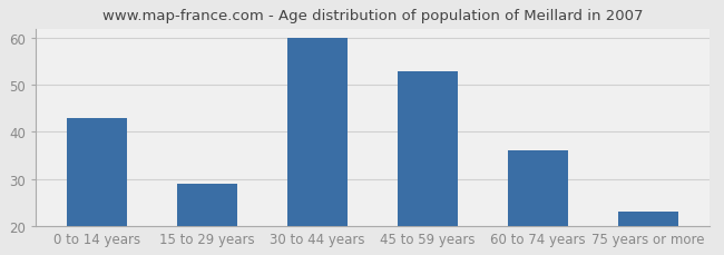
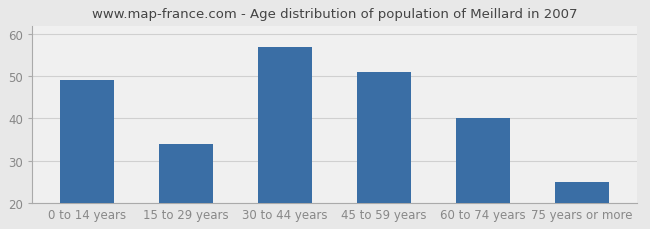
0 to 14 years: 43 -> 49
15 to 29 years: 29 -> 34
30 to 44 years: 60 -> 57
45 to 59 years: 53 -> 51
60 to 74 years: 36 -> 40
75 years or more: 23 -> 25
